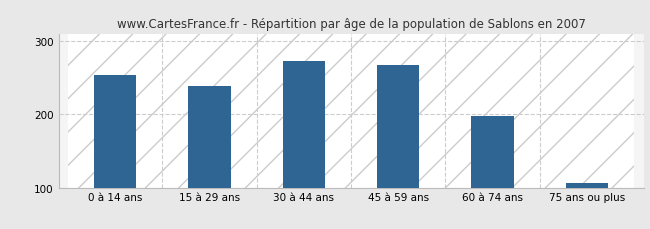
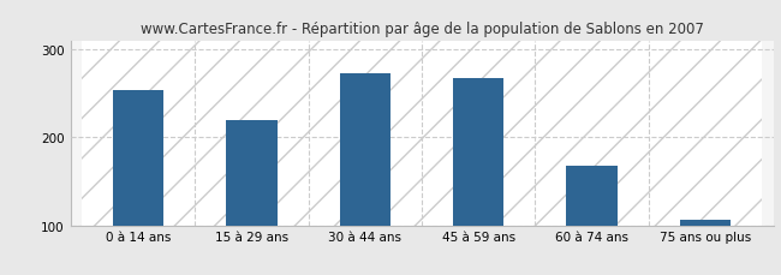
15 à 29 ans: 238 -> 220
60 à 74 ans: 198 -> 168
